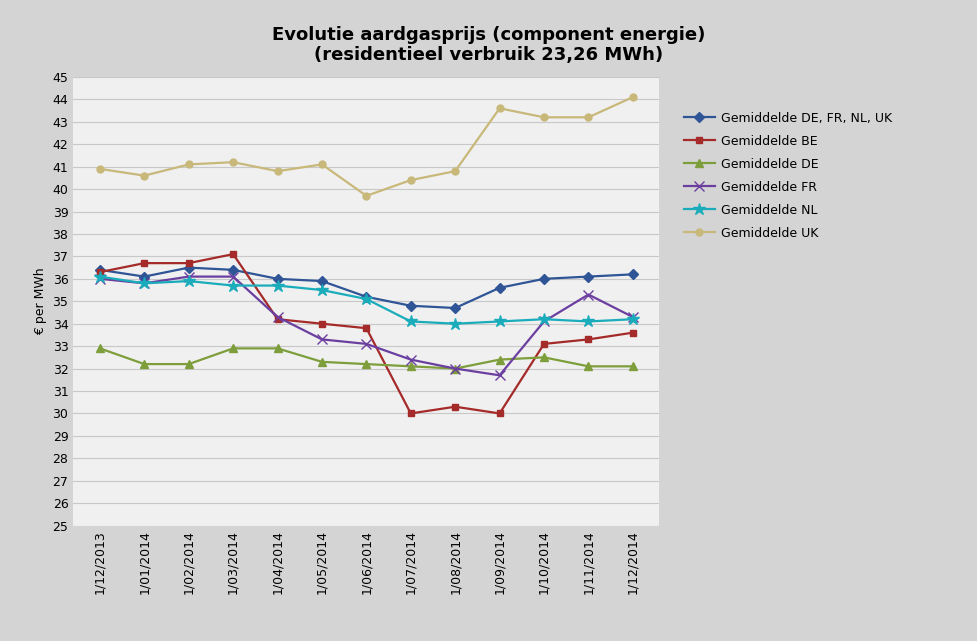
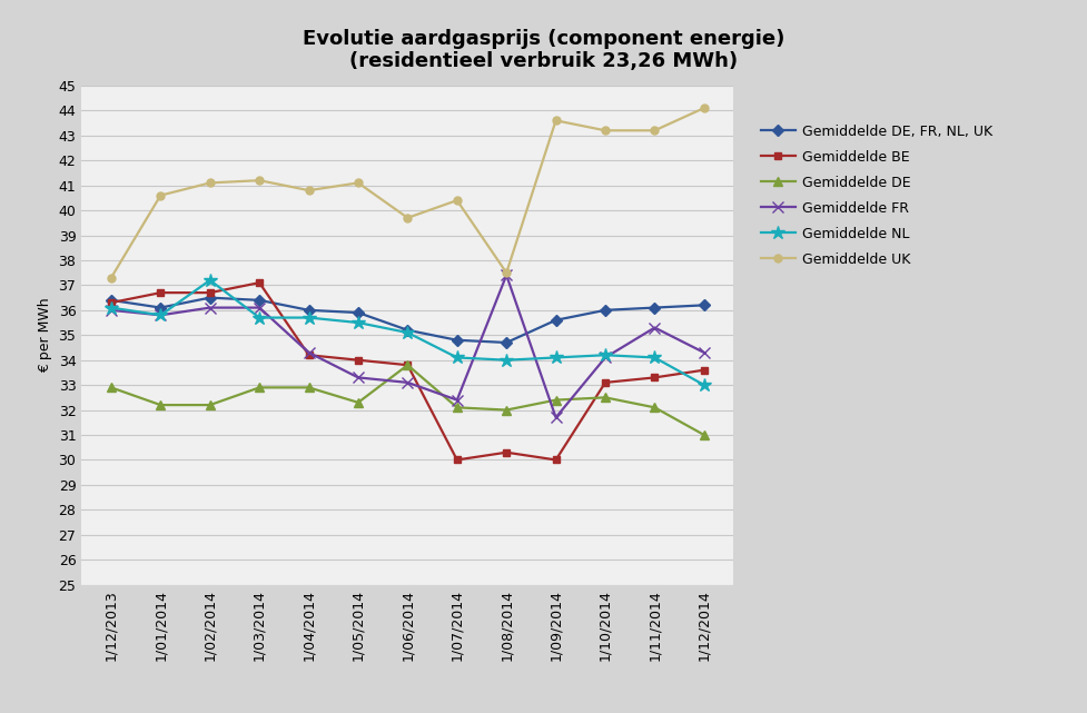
Gemiddelde UK/1/12/2013: 40.9 -> 37.3
Gemiddelde NL/1/02/2014: 35.9 -> 37.2
Gemiddelde DE/1/06/2014: 32.2 -> 33.8
Gemiddelde FR/1/08/2014: 32.0 -> 37.4
Gemiddelde UK/1/08/2014: 40.8 -> 37.5
Gemiddelde DE/1/12/2014: 32.1 -> 31.0
Gemiddelde NL/1/12/2014: 34.2 -> 33.0
